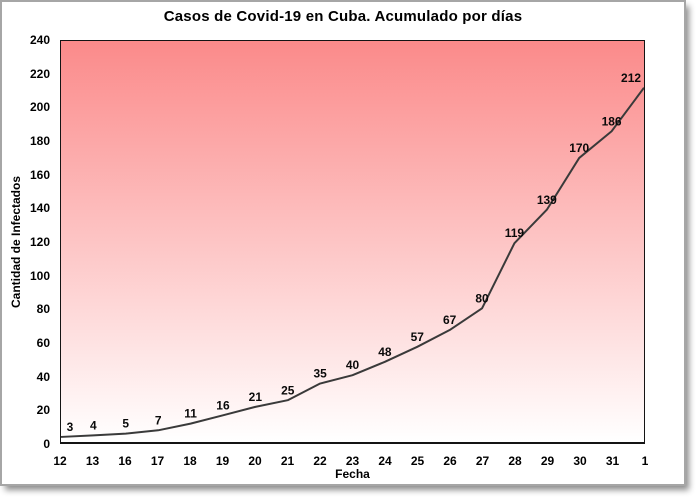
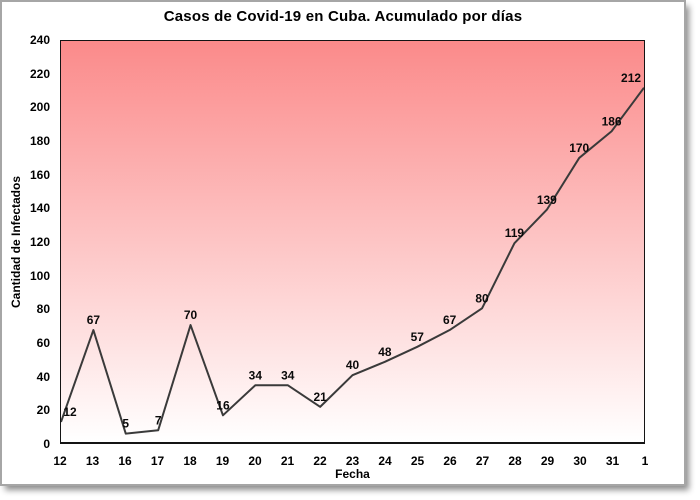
12: 3 -> 12
13: 4 -> 67
18: 11 -> 70
20: 21 -> 34
21: 25 -> 34
22: 35 -> 21
